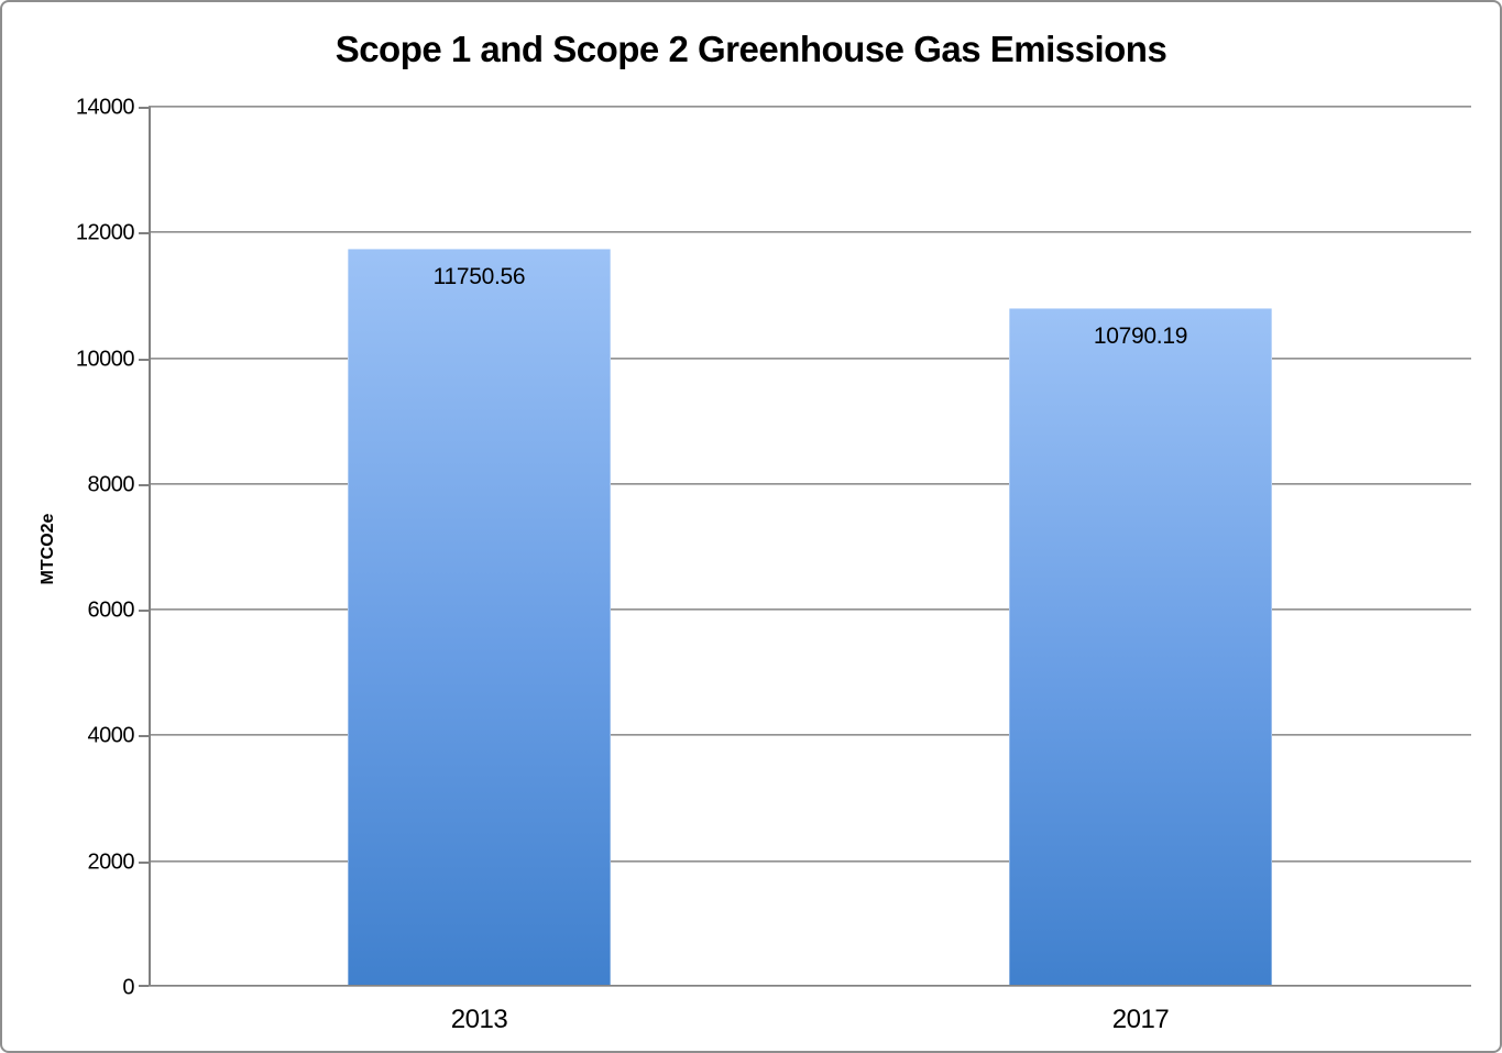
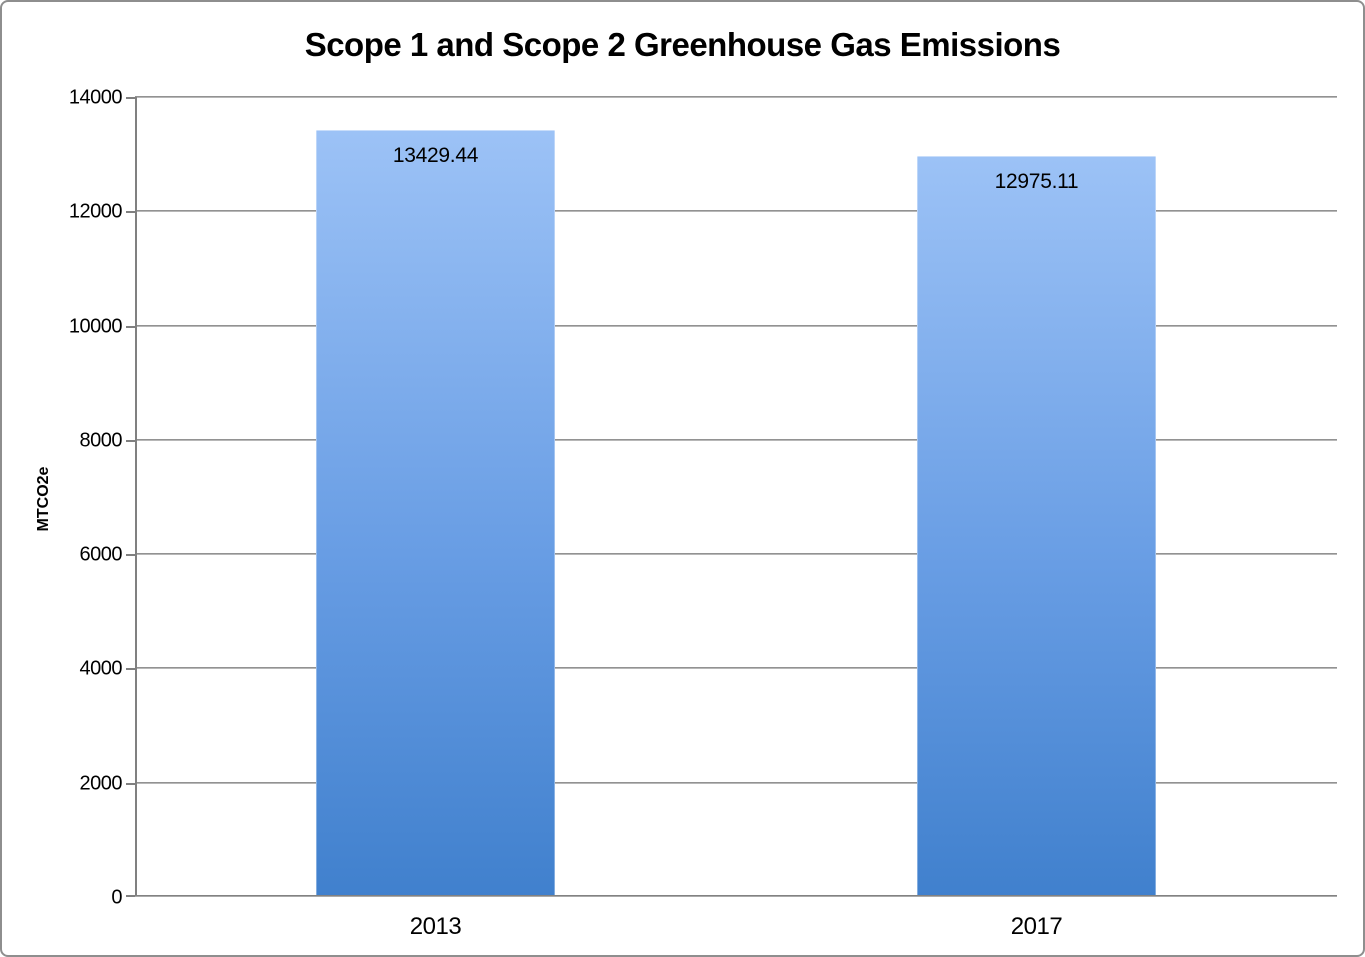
2013: 11750.56 -> 13429.44
2017: 10790.19 -> 12975.11
